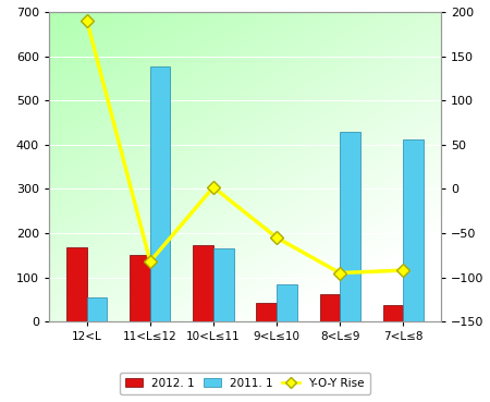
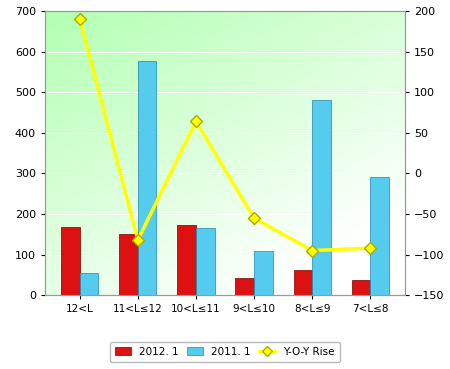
Y-O-Y Rise/10<L≤11: 2 -> 64
2011. 1/9<L≤10: 85 -> 110
2011. 1/8<L≤9: 430 -> 480
2011. 1/7<L≤8: 413 -> 290
